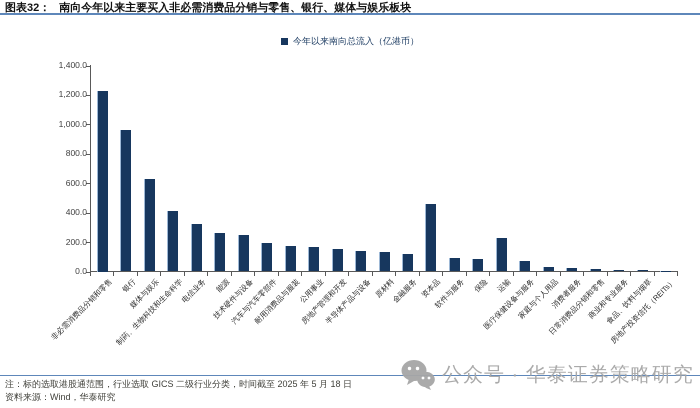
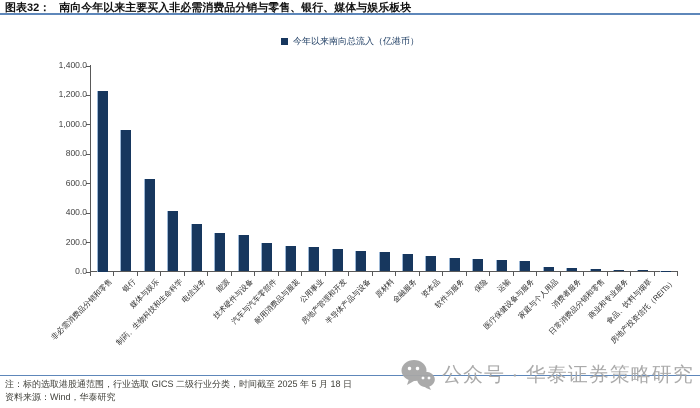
资本品: 460 -> 100
运输: 230 -> 80
